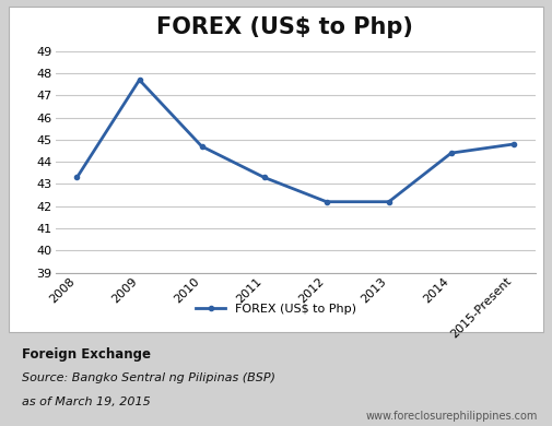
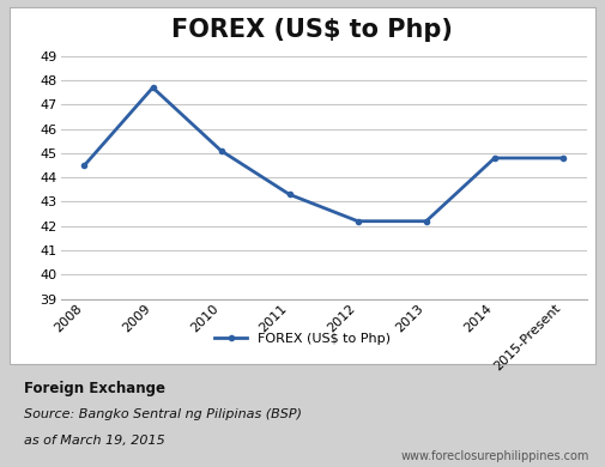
2008: 43.3 -> 44.5
2010: 44.7 -> 45.1
2014: 44.4 -> 44.8
